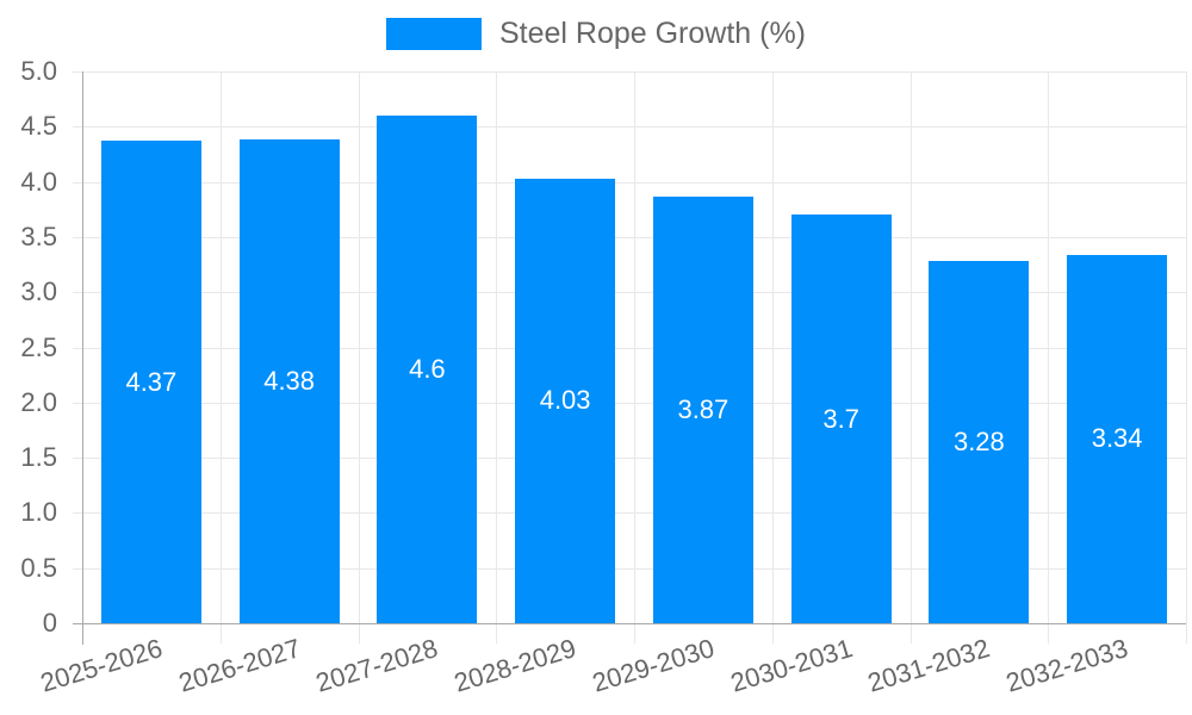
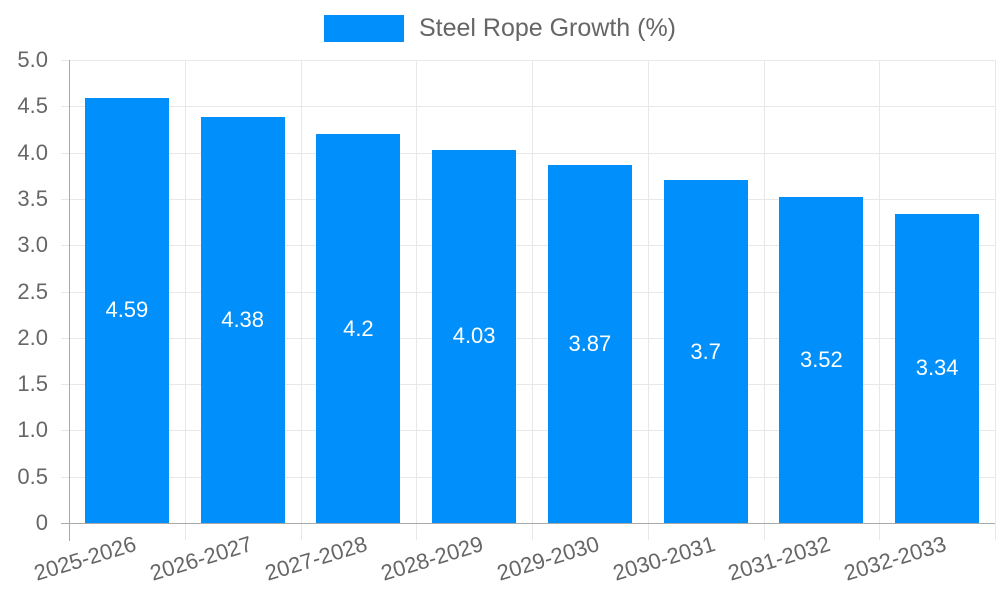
2025-2026: 4.37 -> 4.59
2027-2028: 4.6 -> 4.2
2031-2032: 3.28 -> 3.52
